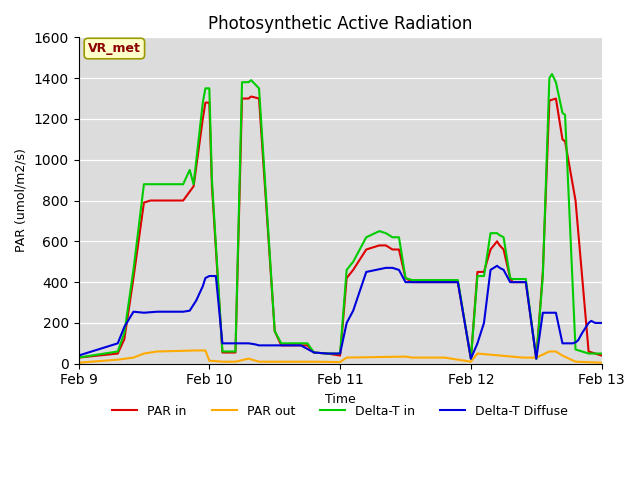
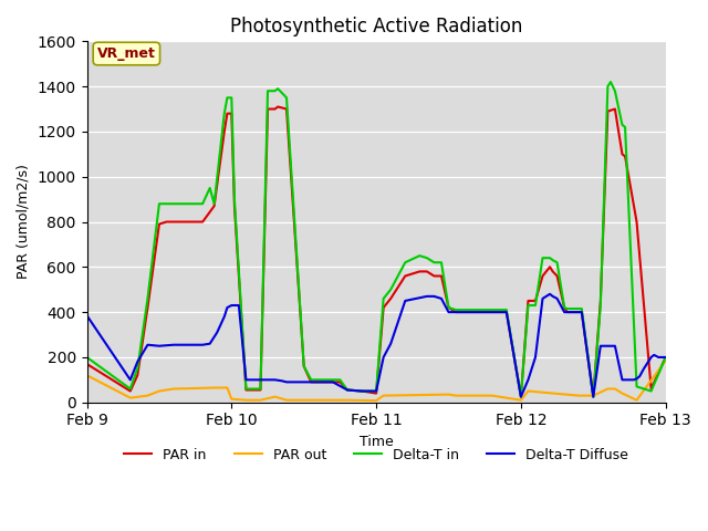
PAR in/Feb 9: 30 -> 170
PAR out/Feb 9: 5 -> 120
Delta-T in/Feb 9: 30 -> 200
Delta-T Diffuse/Feb 9: 40 -> 385
PAR in/Feb 13: 40 -> 200
PAR out/Feb 13: 5 -> 185
Delta-T in/Feb 13: 50 -> 200
